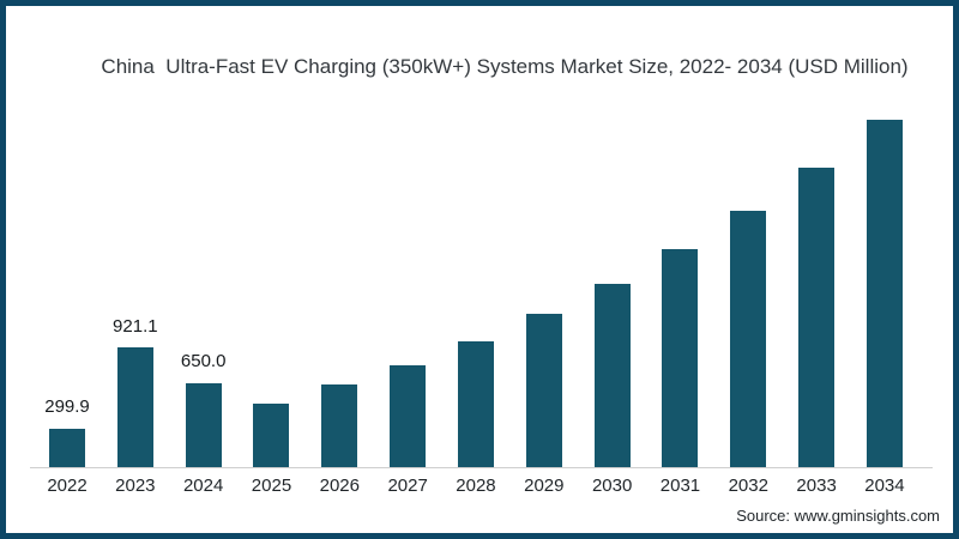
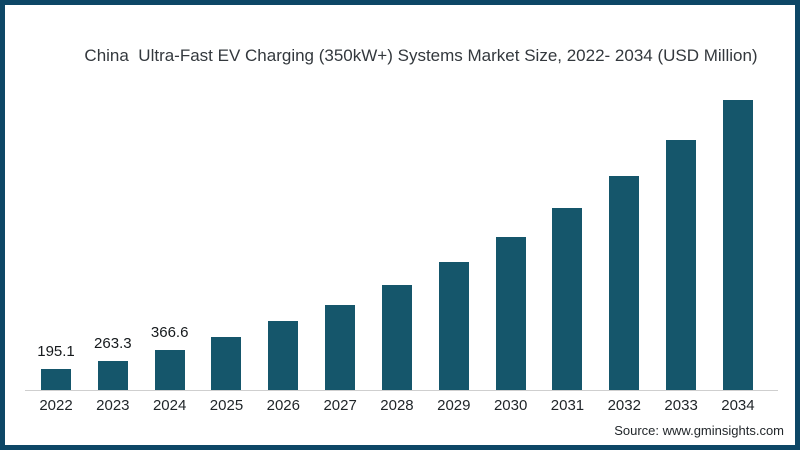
2022: 299.9 -> 195.1
2023: 921.1 -> 263.3
2024: 650.0 -> 366.6
